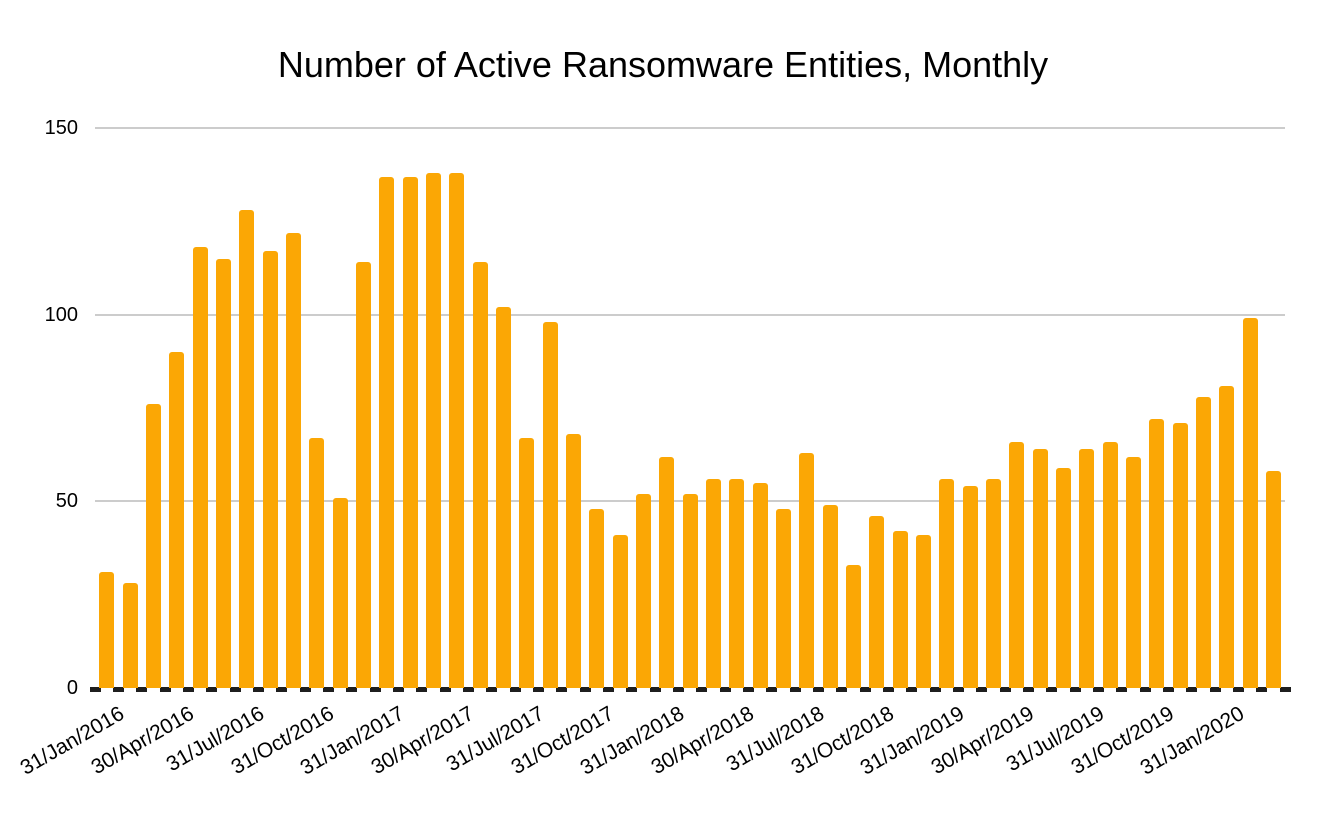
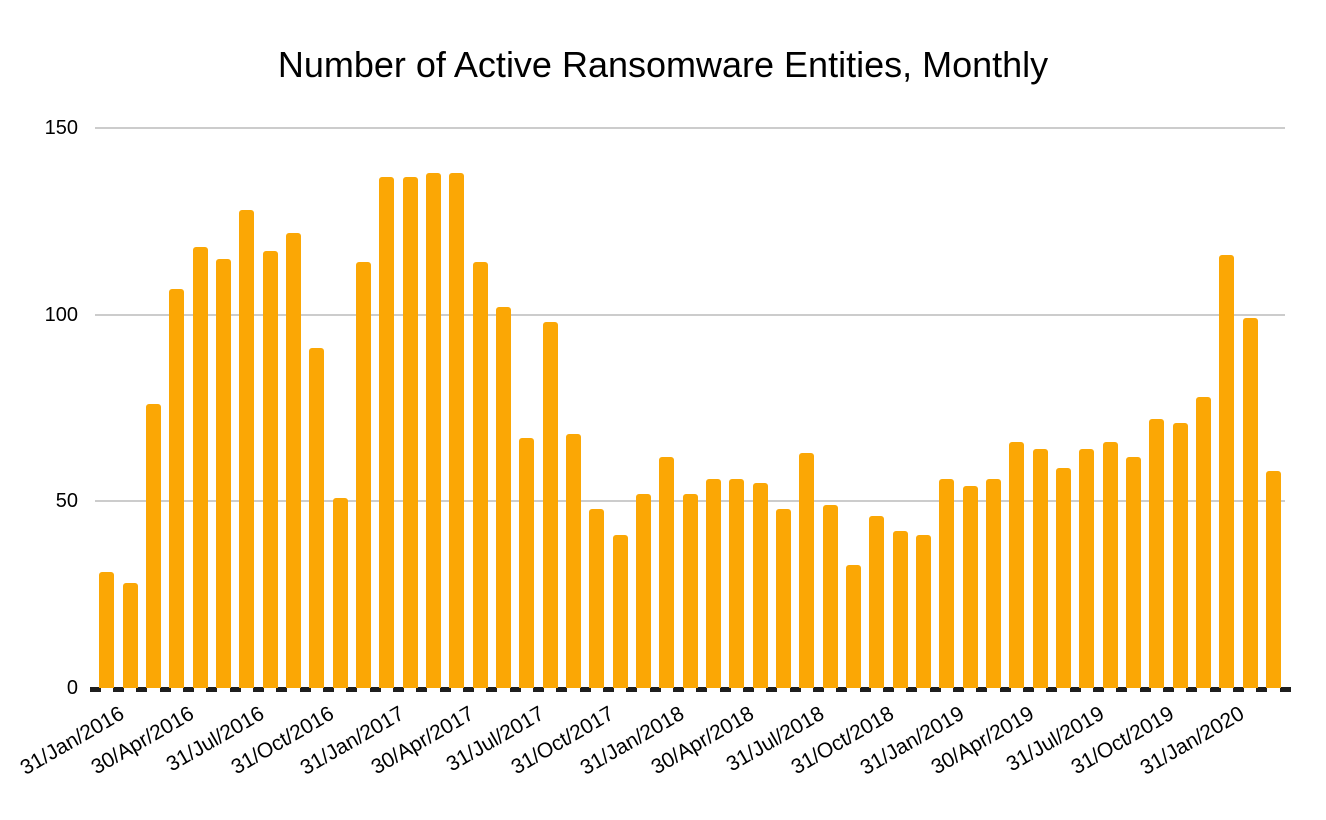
30/Apr/2016: 90 -> 107
31/Oct/2016: 67 -> 91
31/Jan/2020: 81 -> 116
